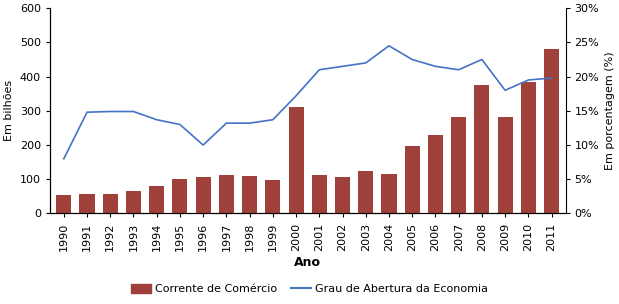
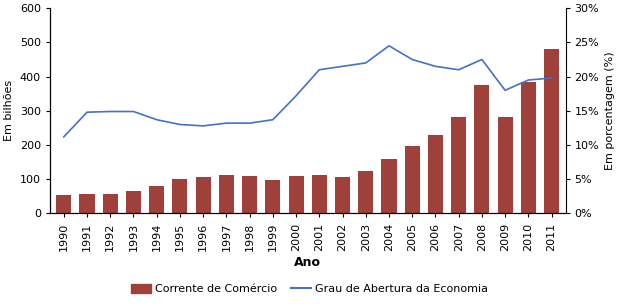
Grau de Abertura da Economia/1990: 8.0% -> 11.2%
Grau de Abertura da Economia/1996: 10.0% -> 12.8%
Corrente de Comércio/2000: 310 -> 110
Corrente de Comércio/2004: 115 -> 160
